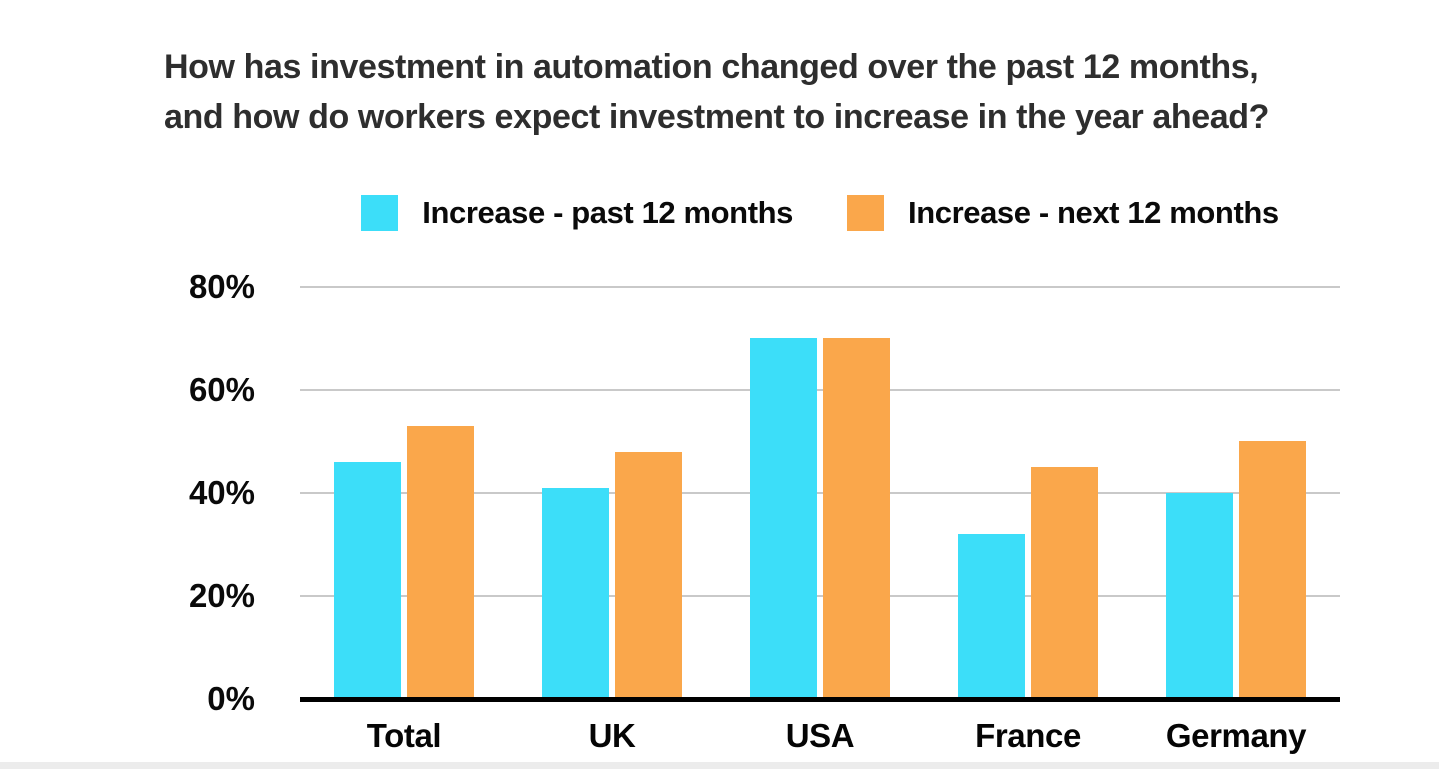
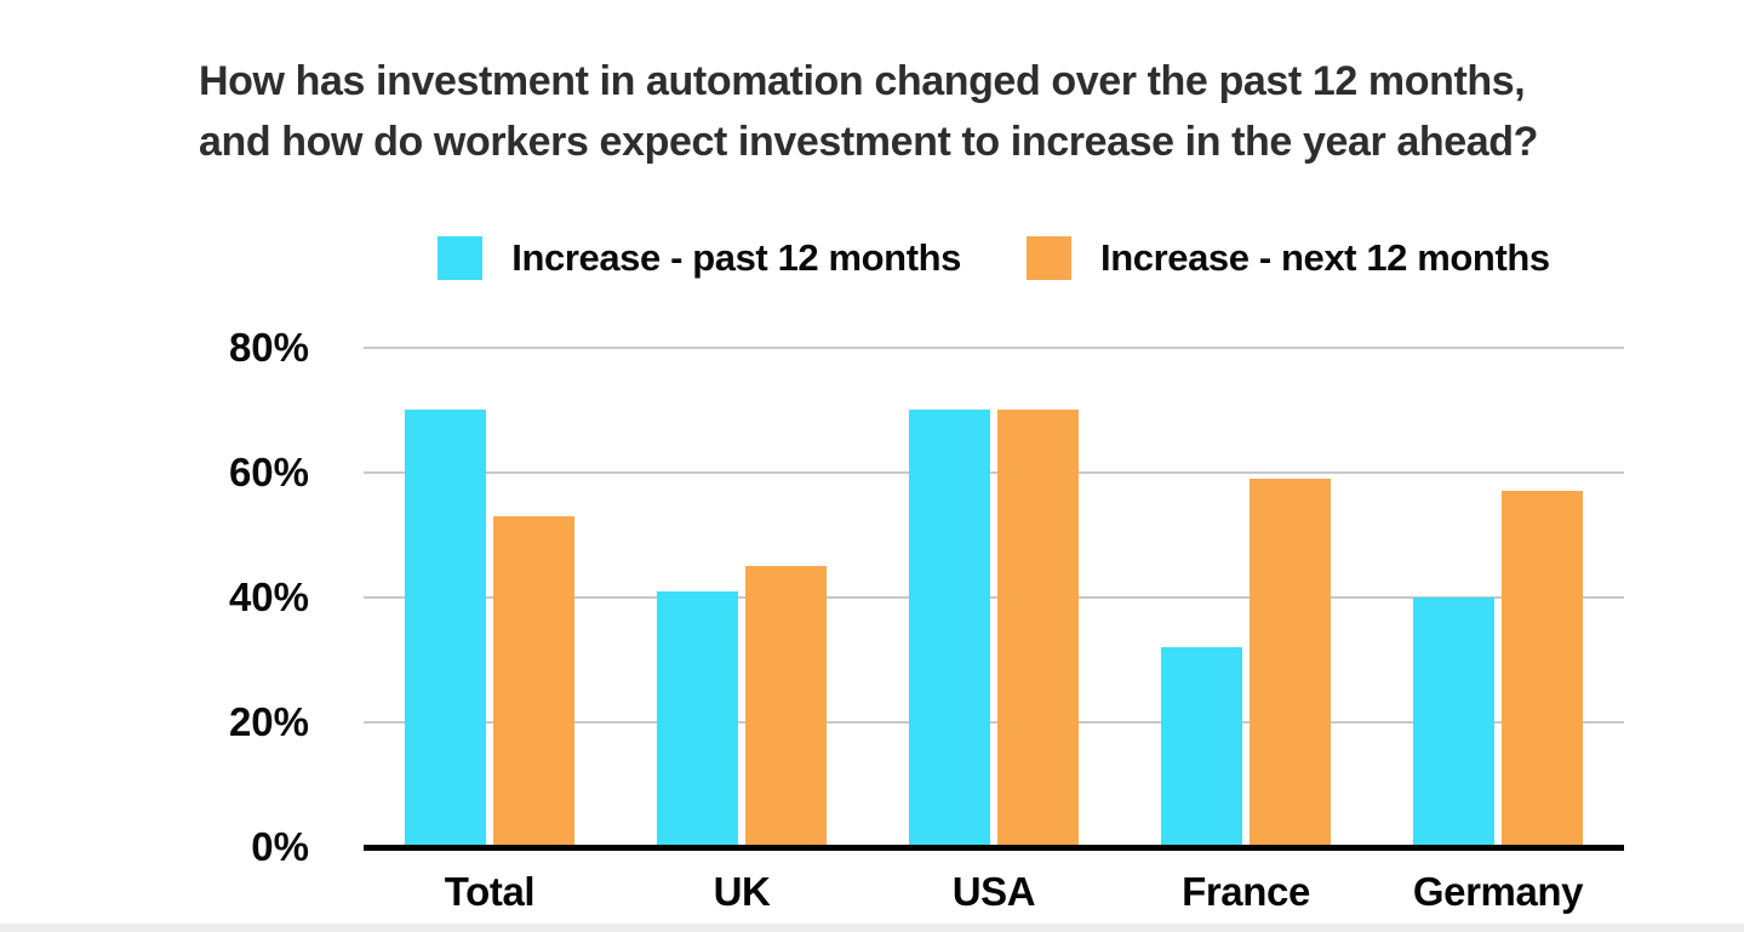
Increase - past 12 months/Total: 46% -> 70%
Increase - next 12 months/UK: 48% -> 45%
Increase - next 12 months/France: 45% -> 59%
Increase - next 12 months/Germany: 50% -> 57%
